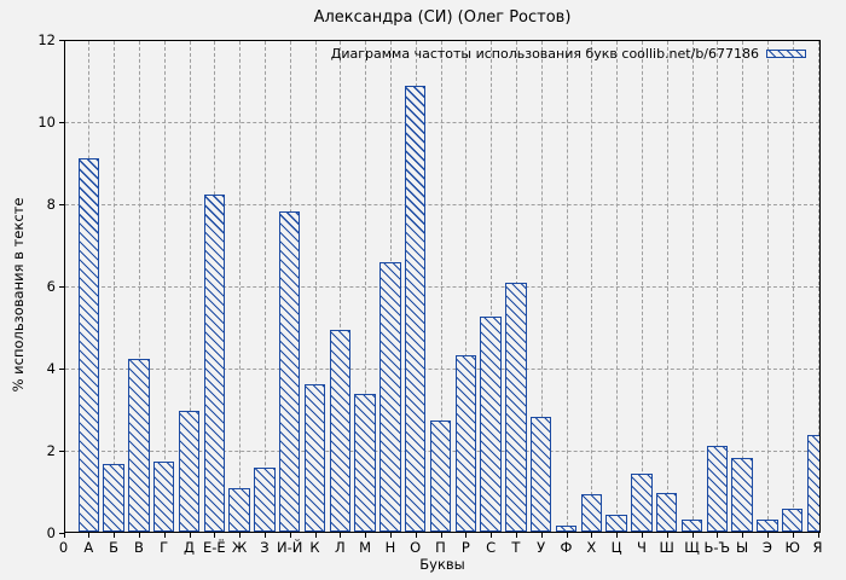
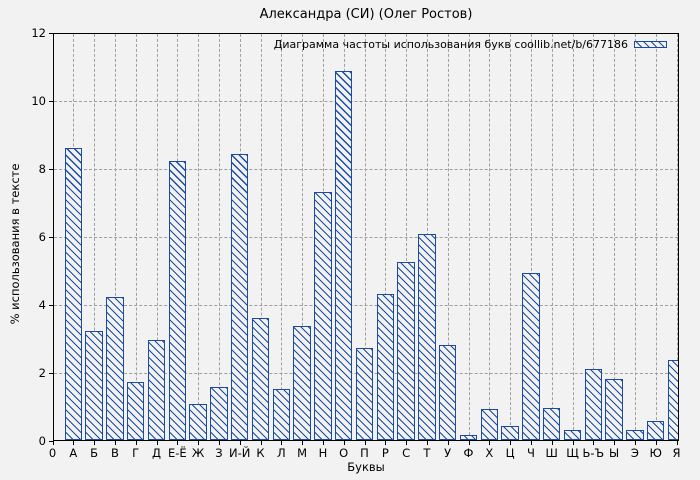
А: 9.1 -> 8.6
Б: 1.6 -> 3.2
И-Й: 7.8 -> 8.4
Л: 4.9 -> 1.5
Н: 6.5 -> 7.3
Ч: 1.4 -> 4.9
